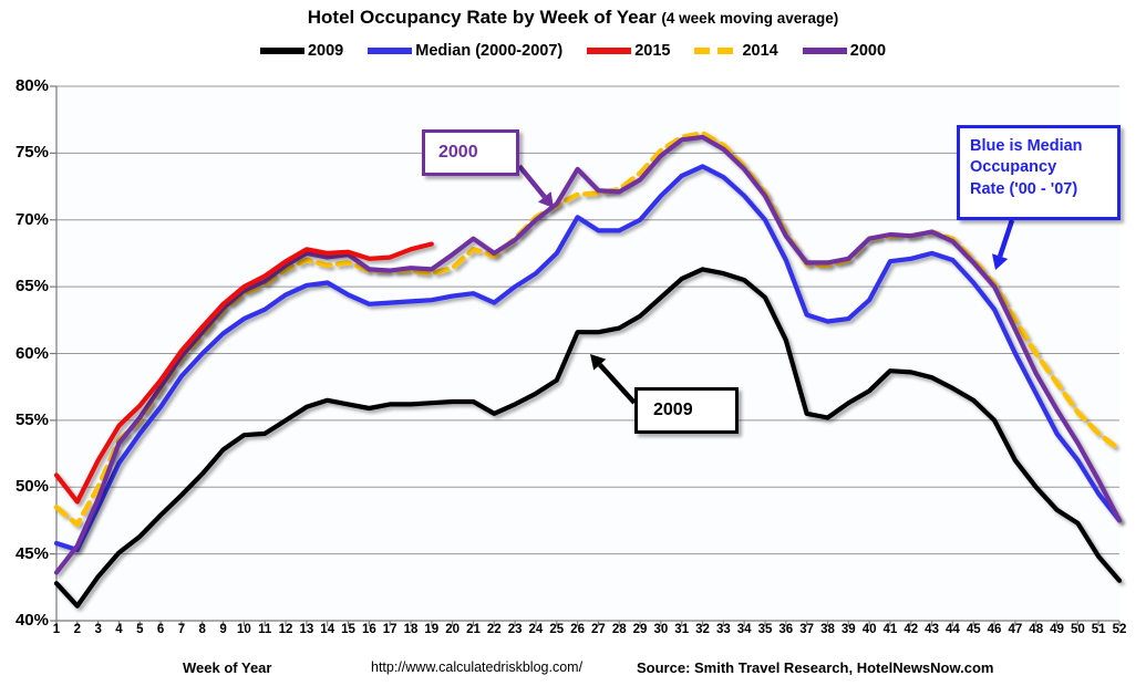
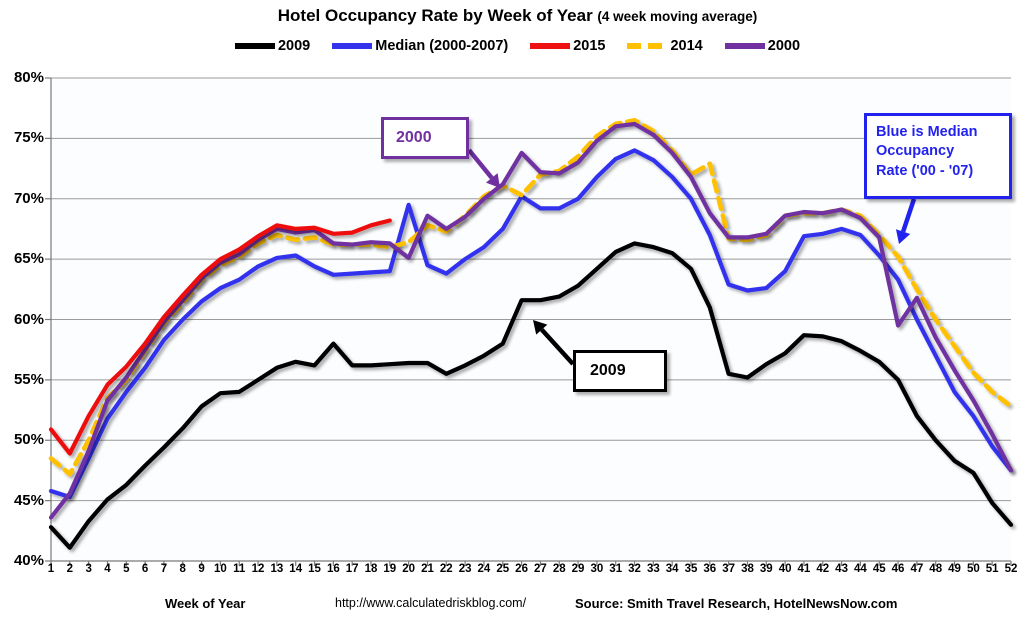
2009/16: 55.9% -> 58.0%
Median (2000-2007)/20: 64.3% -> 69.5%
2000/20: 67.4% -> 65.1%
2014/26: 71.9% -> 70.3%
2014/36: 69.0% -> 72.9%
2000/46: 65.0% -> 59.5%
